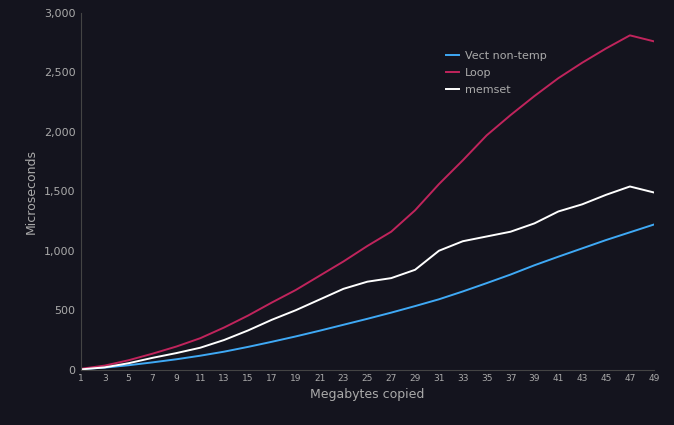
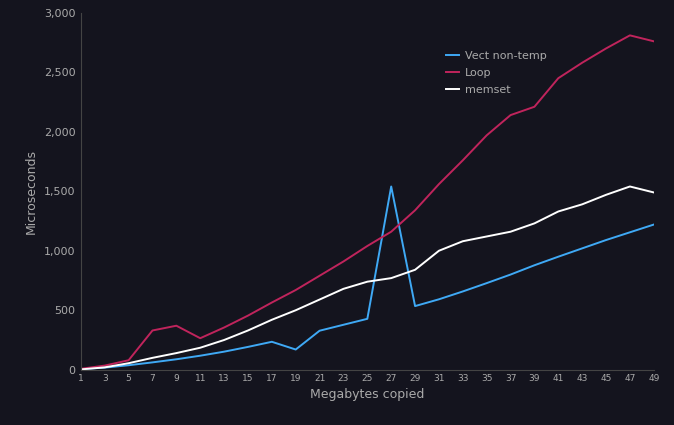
Loop/7: 140 -> 330
Loop/9: 200 -> 370
Vect non-temp/19: 280 -> 170
Vect non-temp/27: 480 -> 1,540
Loop/39: 2,300 -> 2,210
